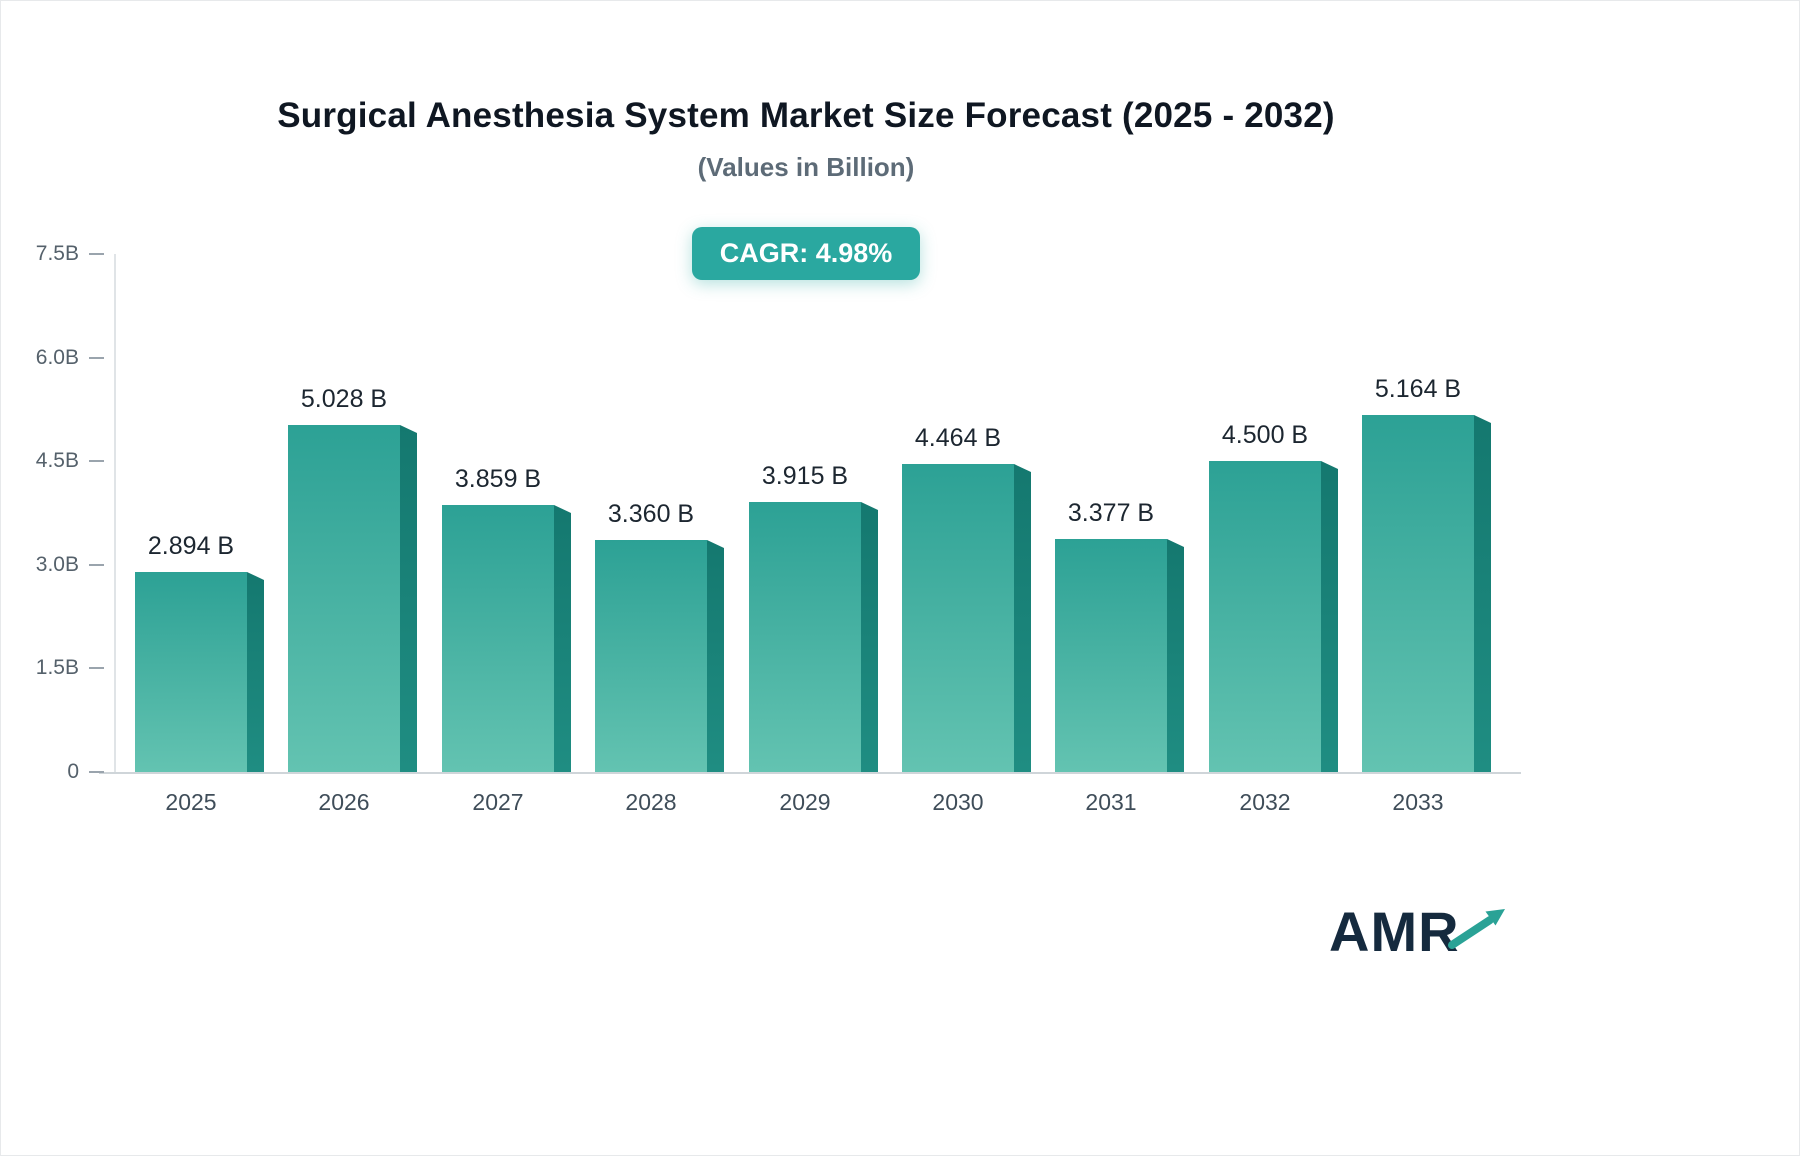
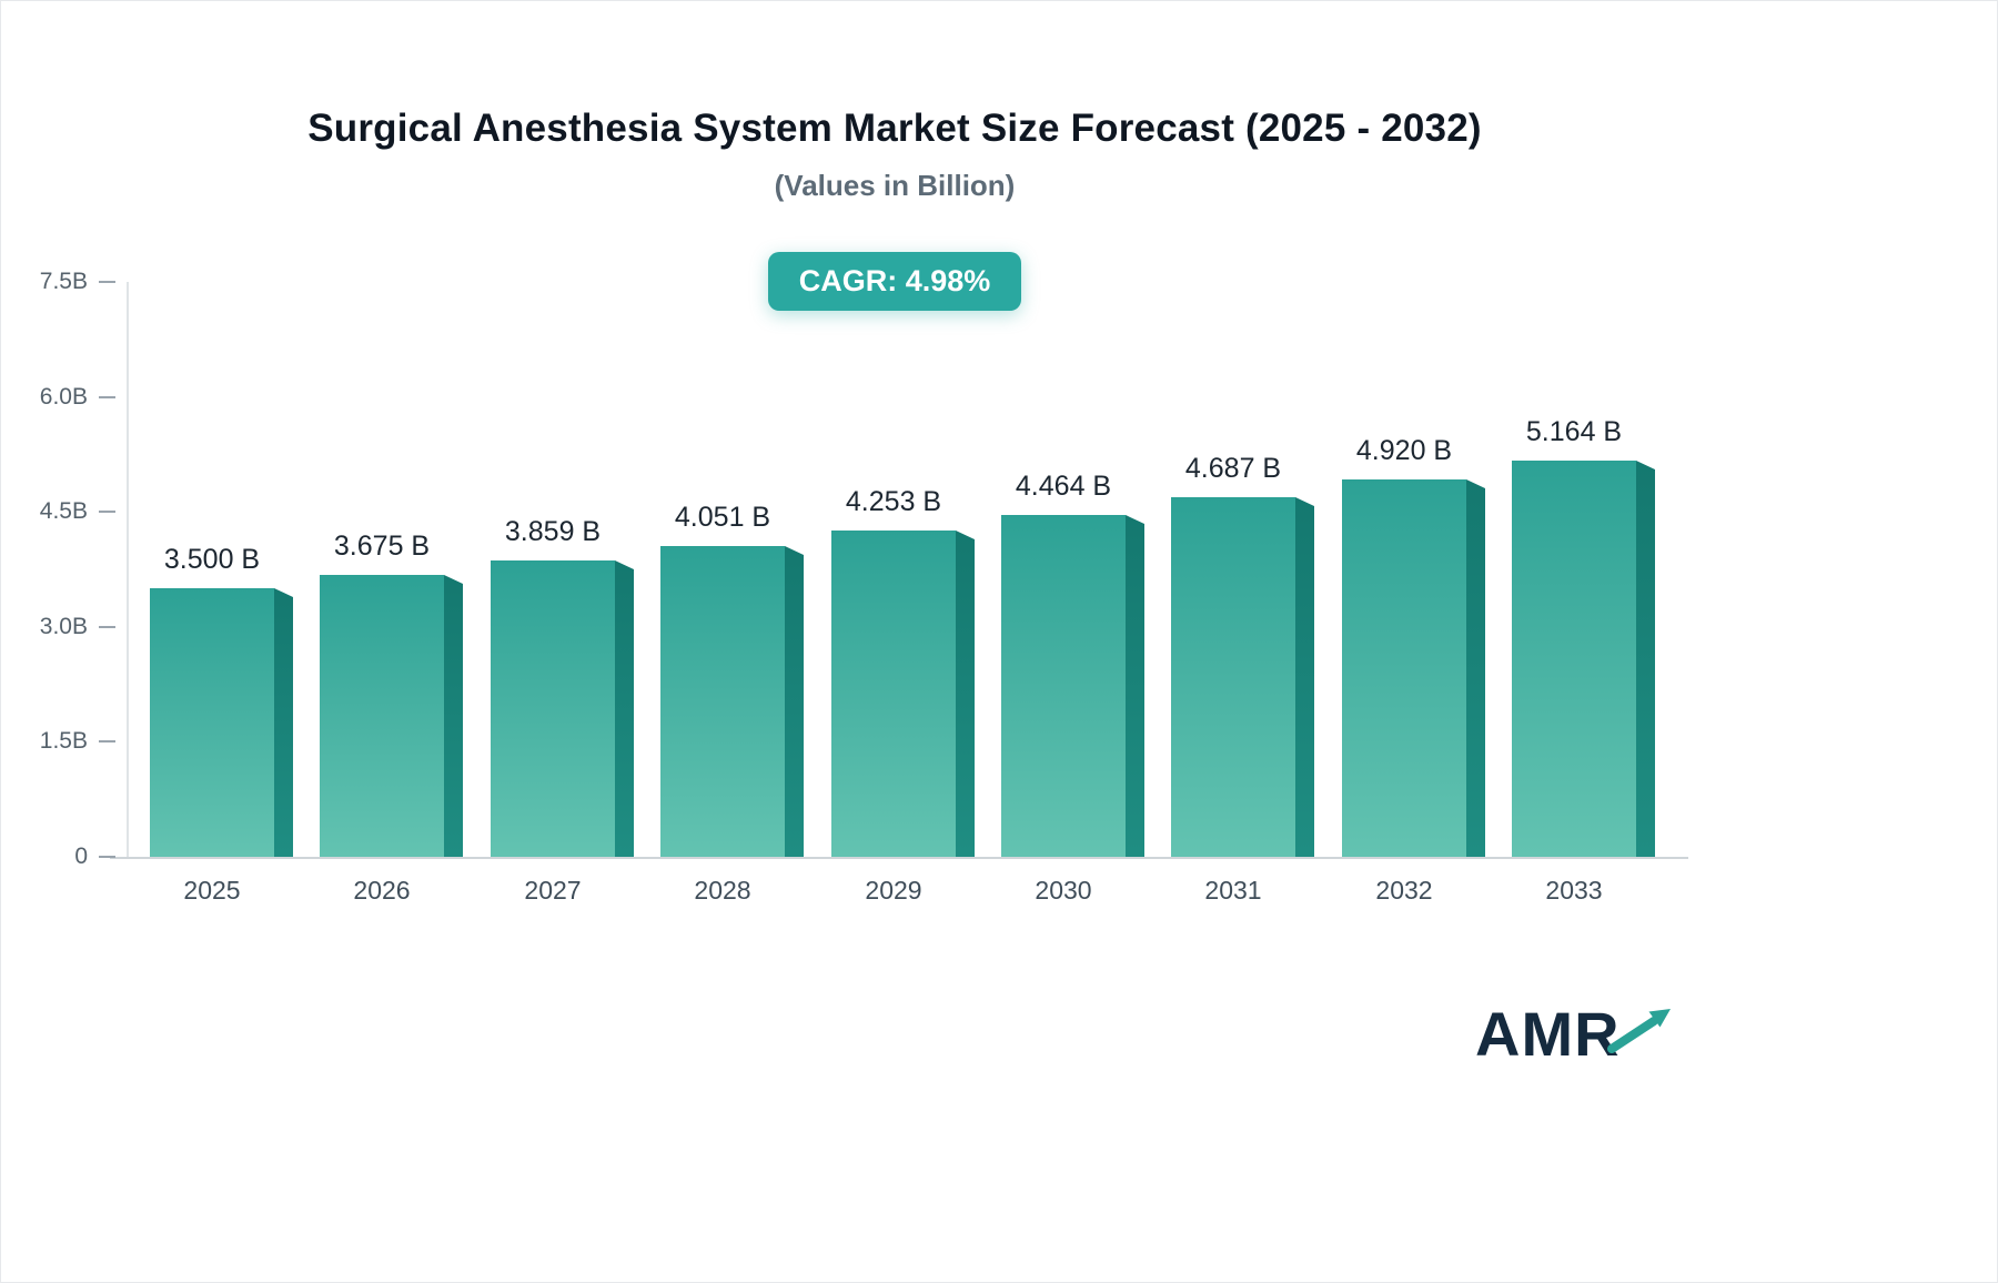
2025: 2.894 -> 3.500
2026: 5.028 -> 3.675
2028: 3.360 -> 4.051
2029: 3.915 -> 4.253
2031: 3.377 -> 4.687
2032: 4.500 -> 4.920
